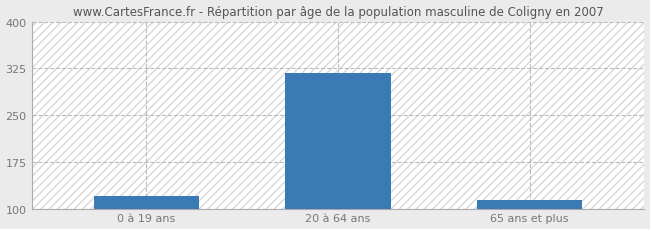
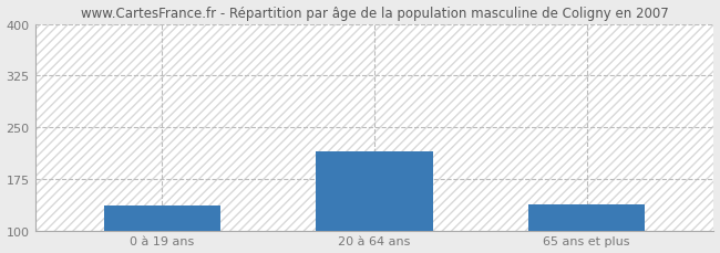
0 à 19 ans: 120 -> 136
20 à 64 ans: 318 -> 214
65 ans et plus: 113 -> 138
